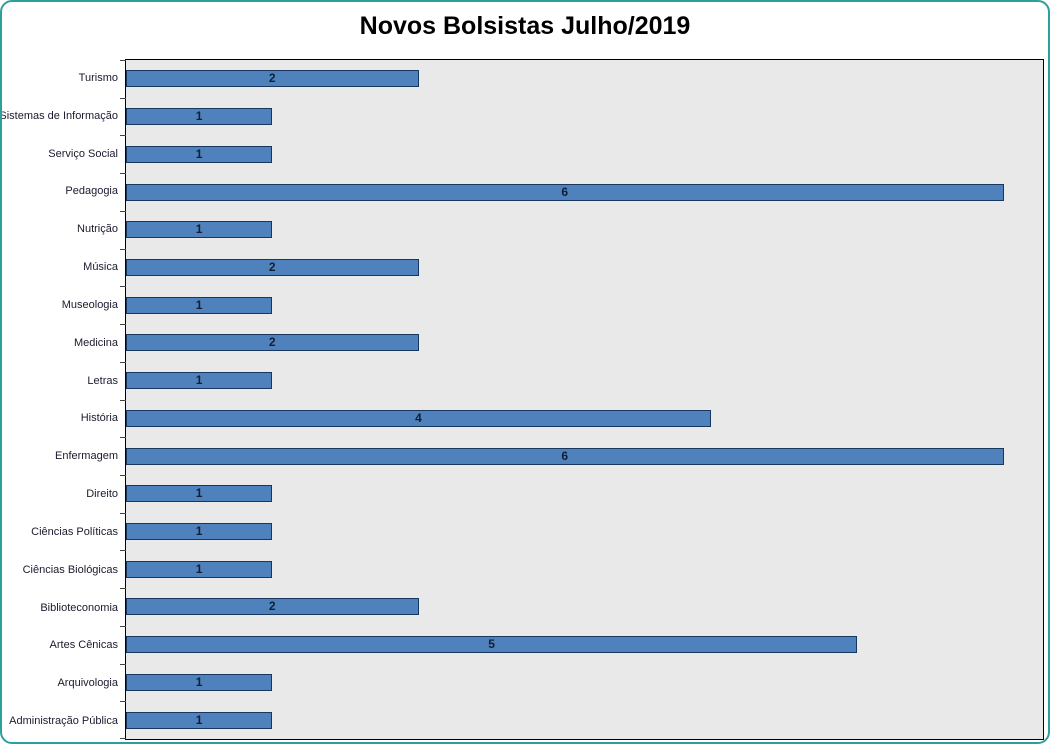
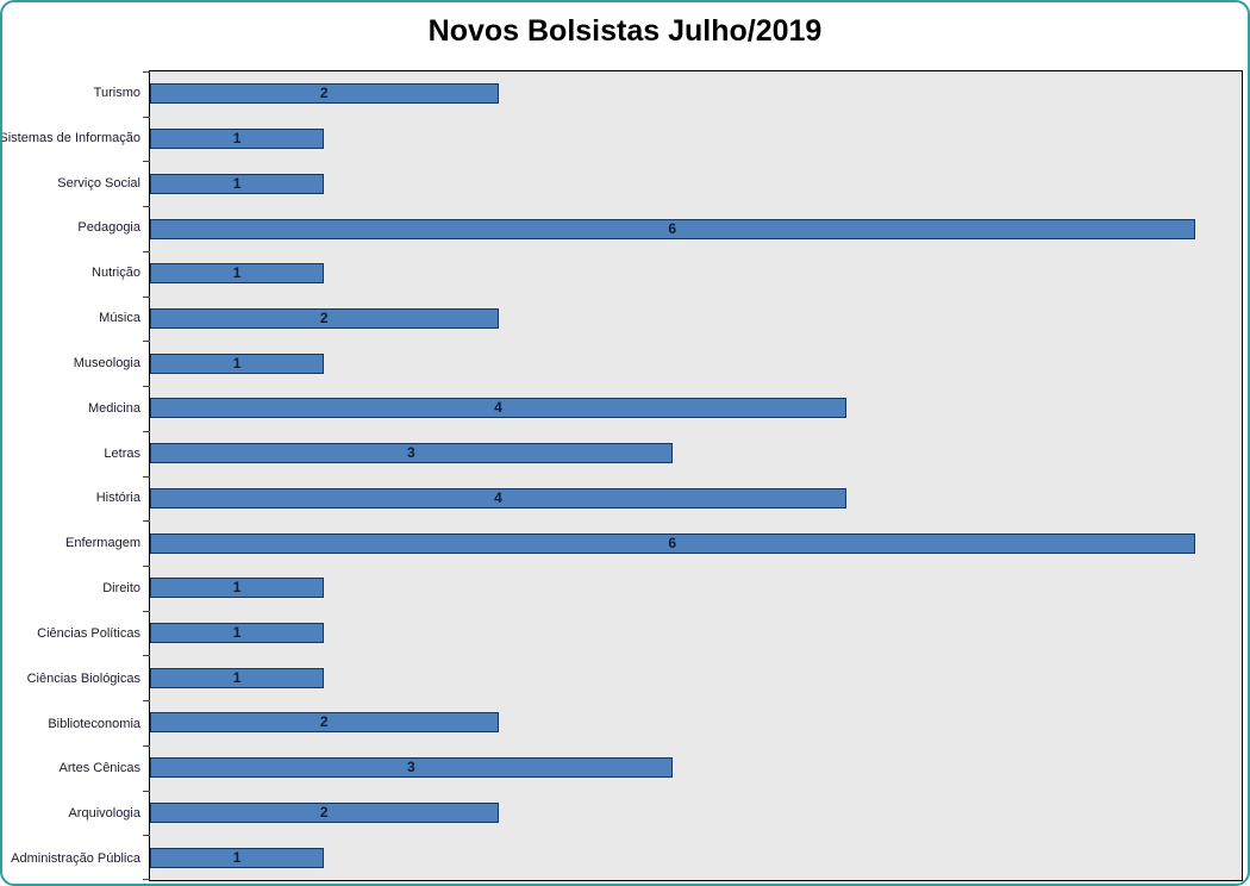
Medicina: 2 -> 4
Letras: 1 -> 3
Artes Cênicas: 5 -> 3
Arquivologia: 1 -> 2
